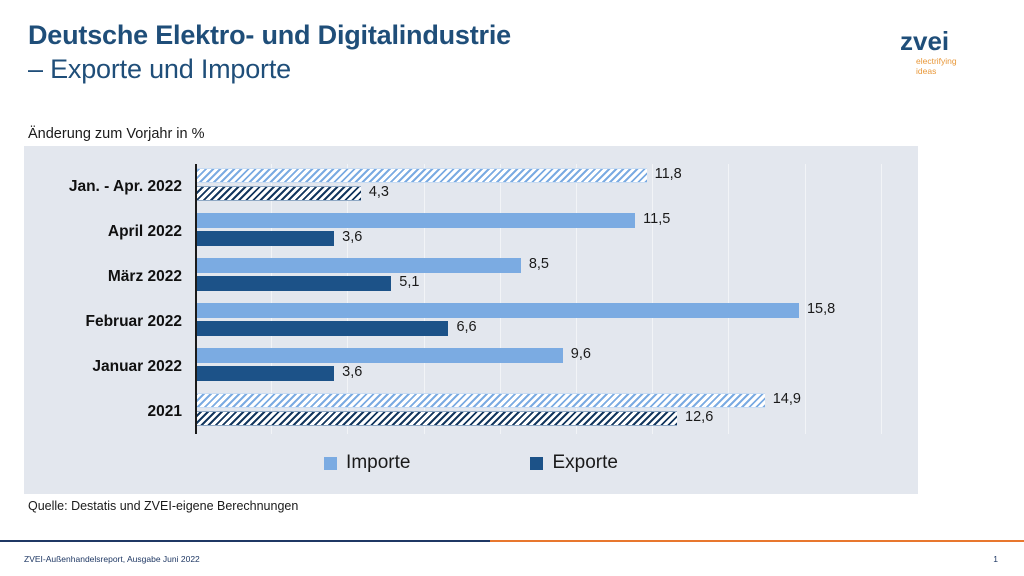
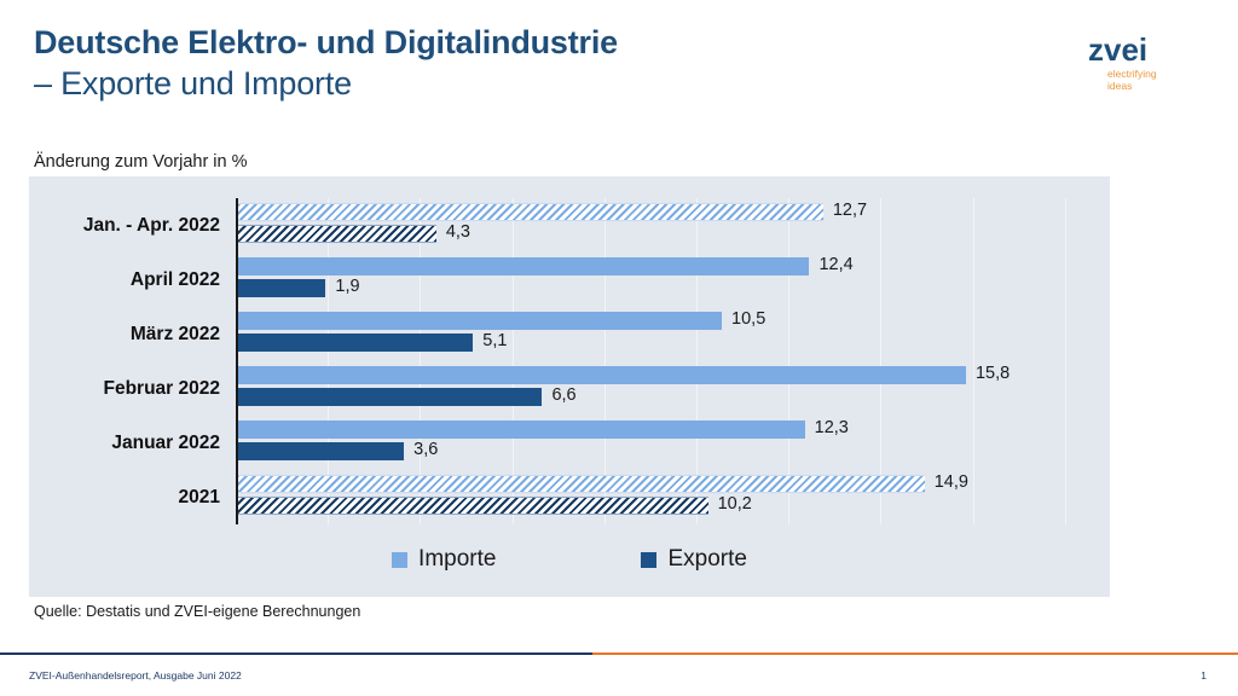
Importe/Jan. - Apr. 2022: 11,8 -> 12,7
Importe/April 2022: 11,5 -> 12,4
Exporte/April 2022: 3,6 -> 1,9
Importe/März 2022: 8,5 -> 10,5
Importe/Januar 2022: 9,6 -> 12,3
Exporte/2021: 12,6 -> 10,2
